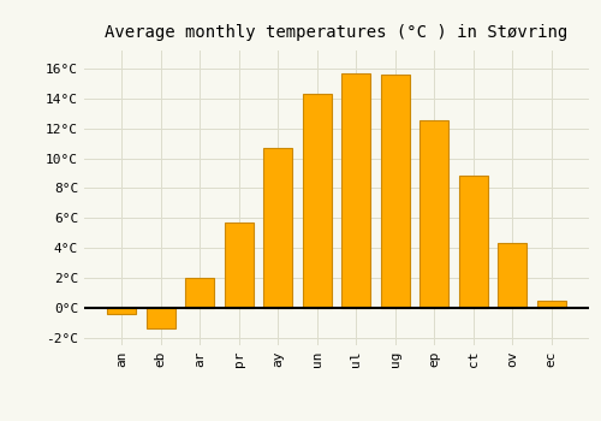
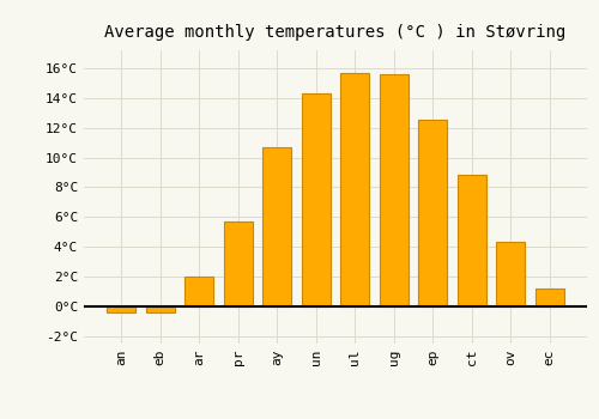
eb: -1.4°C -> -0.4°C
ec: 0.5°C -> 1.2°C
